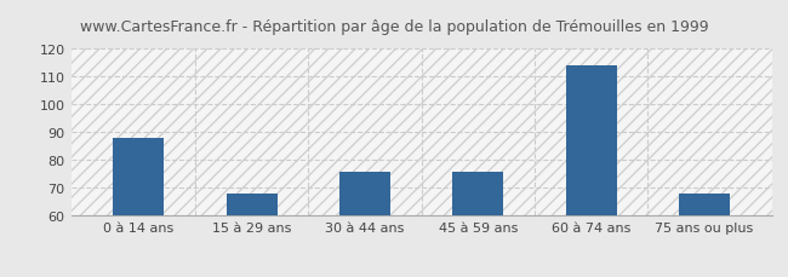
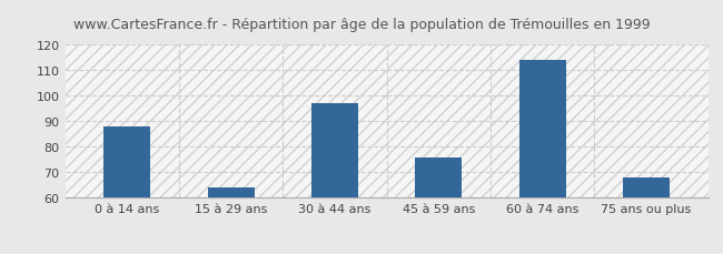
15 à 29 ans: 68 -> 64
30 à 44 ans: 76 -> 97
